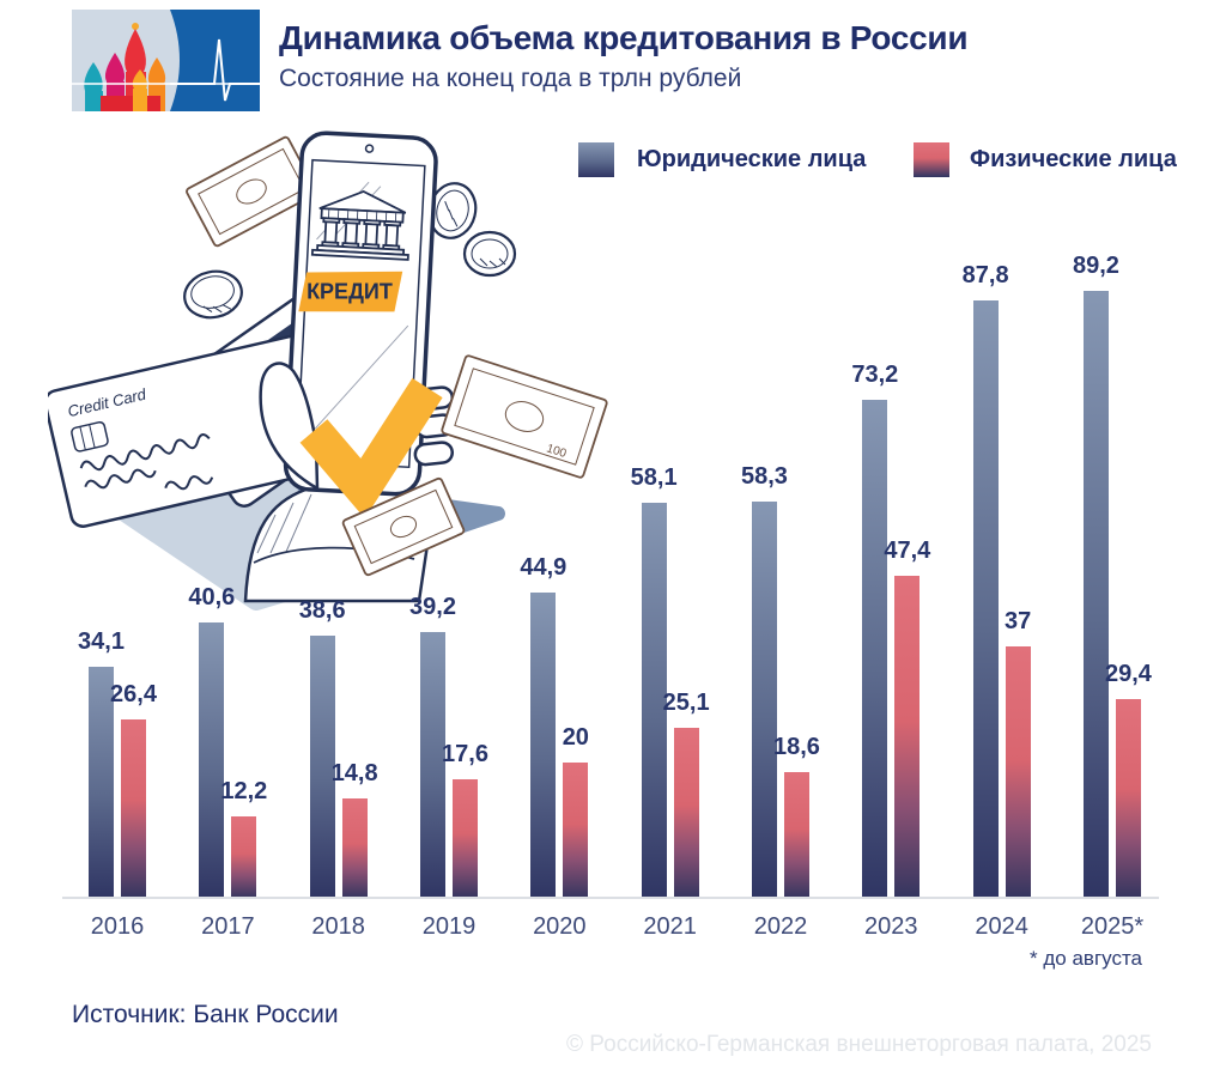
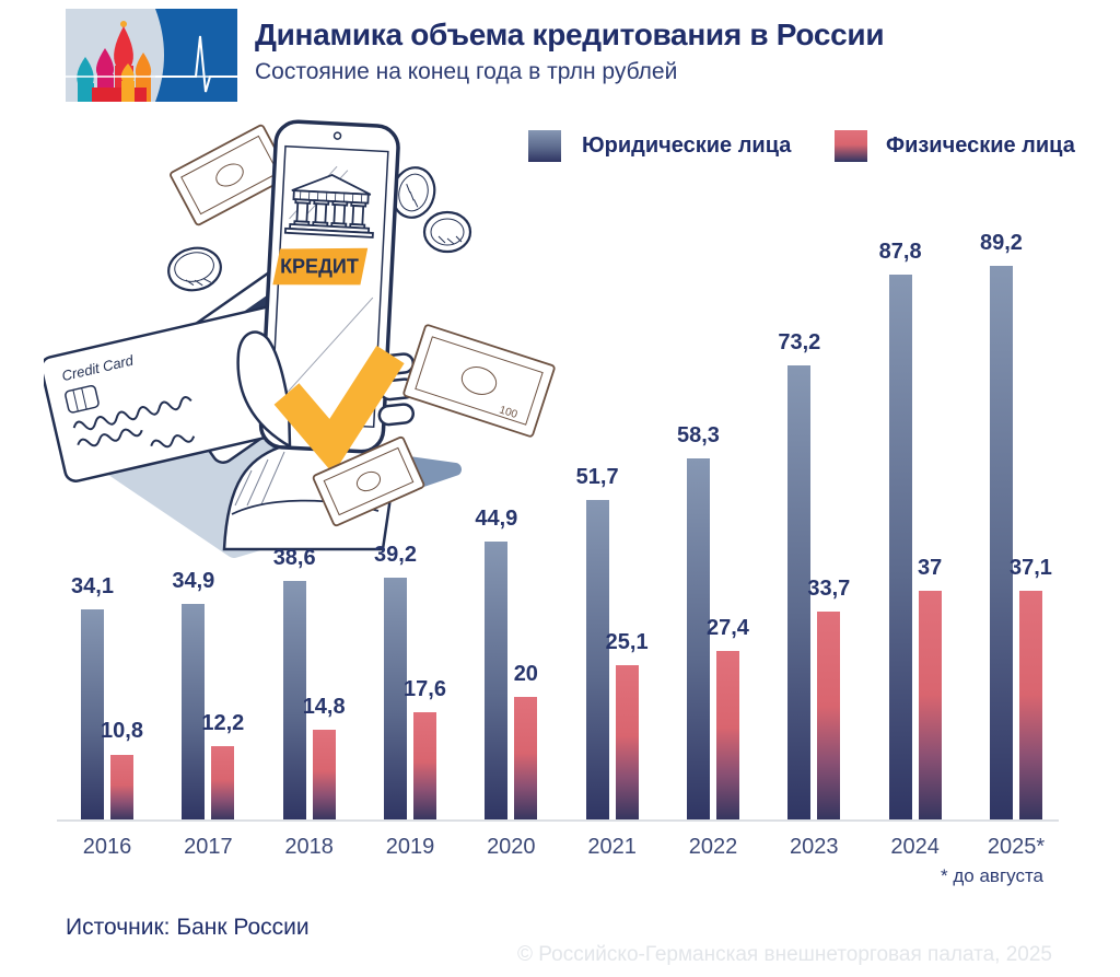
Физические лица/2016: 26,4 -> 10,8
Юридические лица/2017: 40,6 -> 34,9
Юридические лица/2021: 58,1 -> 51,7
Физические лица/2022: 18,6 -> 27,4
Физические лица/2023: 47,4 -> 33,7
Физические лица/2025*: 29,4 -> 37,1
